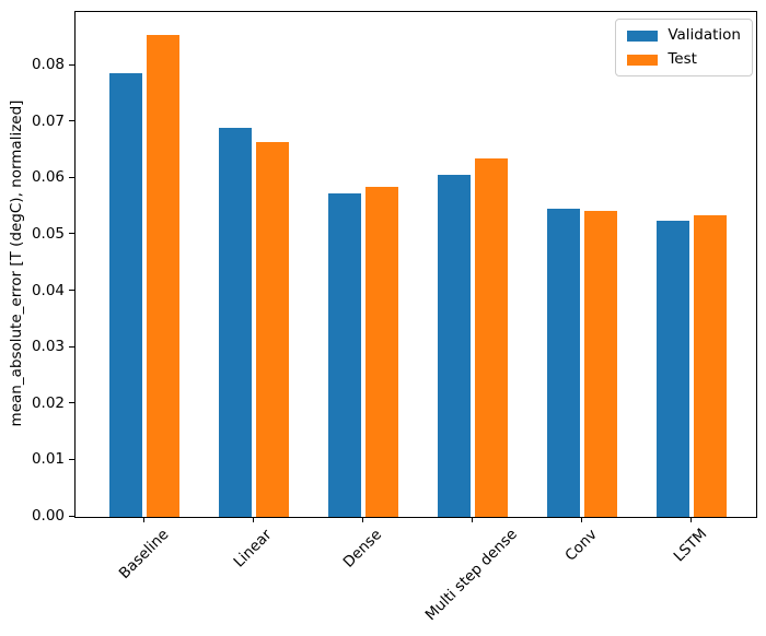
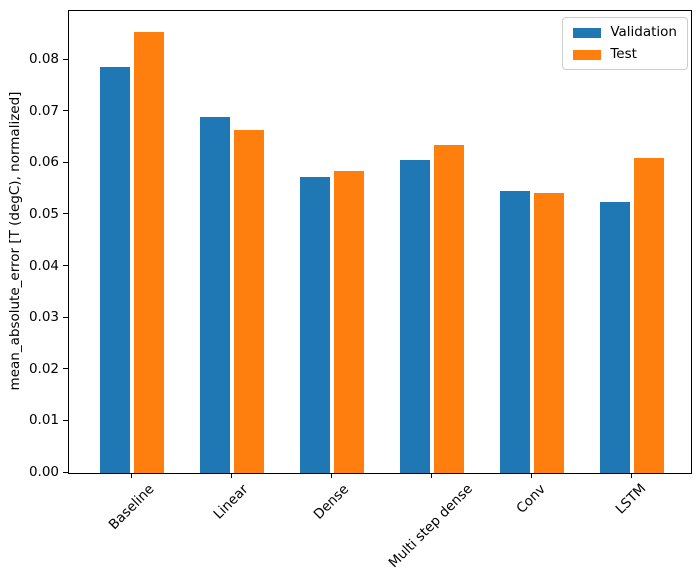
Test/LSTM: 0.053 -> 0.061
